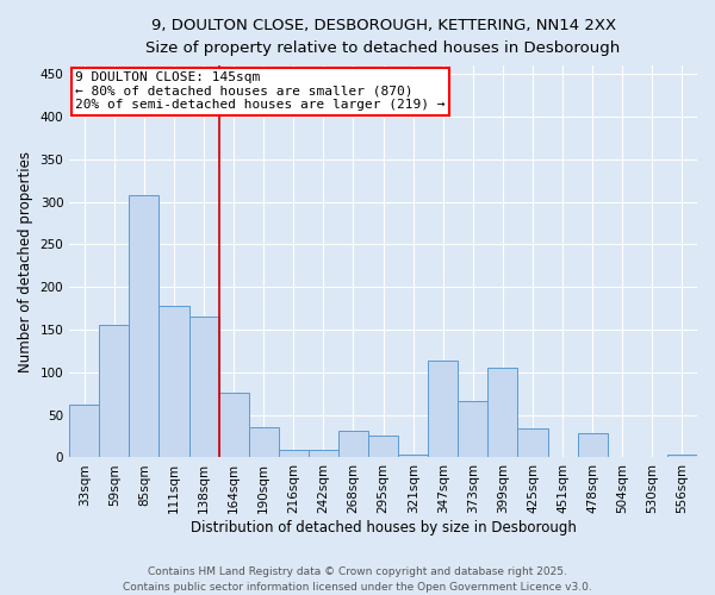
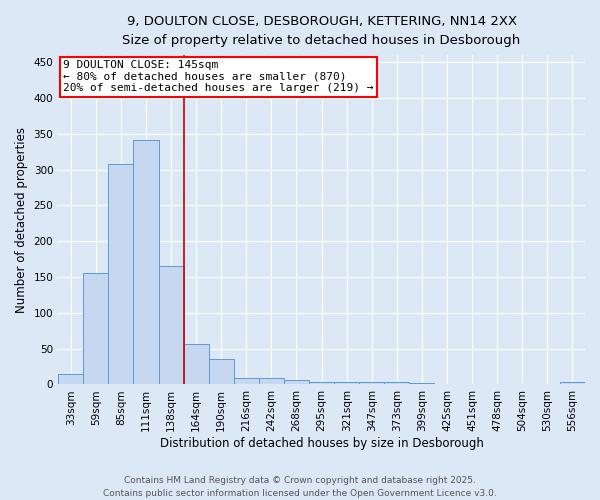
33sqm: 62 -> 15
111sqm: 178 -> 342
164sqm: 76 -> 57
268sqm: 32 -> 6
295sqm: 26 -> 3
347sqm: 114 -> 4
373sqm: 66 -> 3
399sqm: 106 -> 2
425sqm: 34 -> 1
478sqm: 28 -> 1
